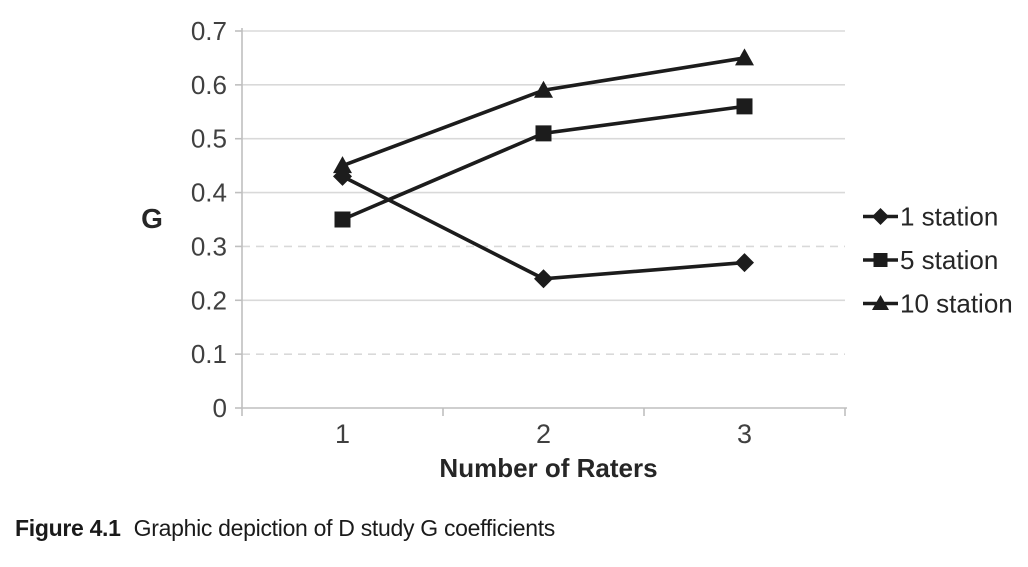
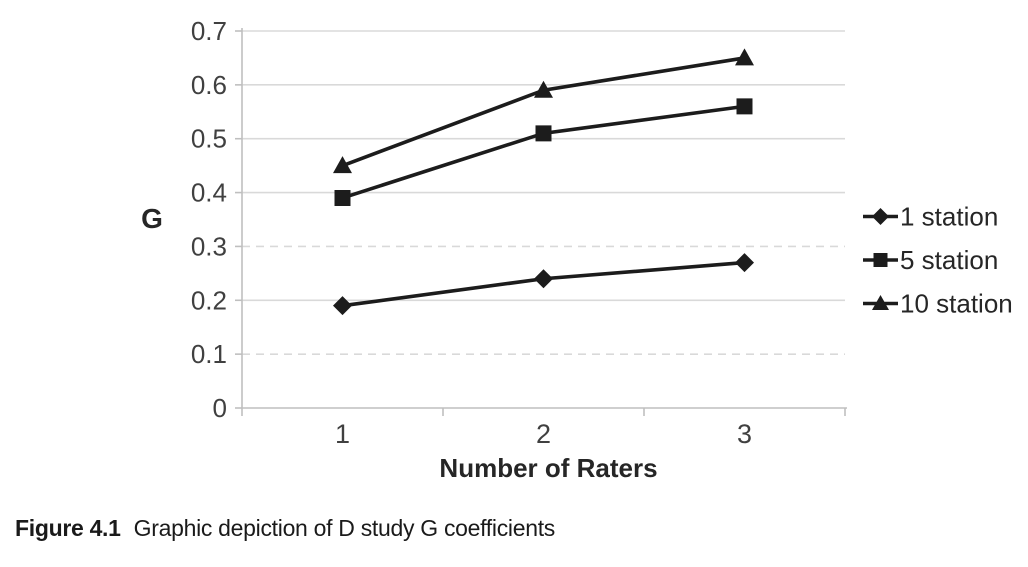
1 station/1: 0.43 -> 0.19
5 station/1: 0.35 -> 0.39
